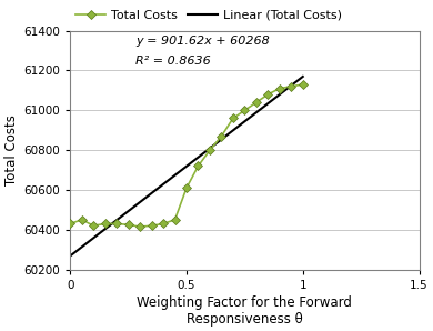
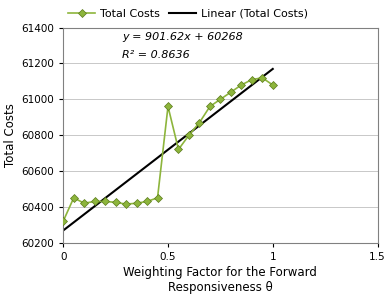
0: 60430 -> 60320
0.5: 60610 -> 60960
1: 61130 -> 61080
